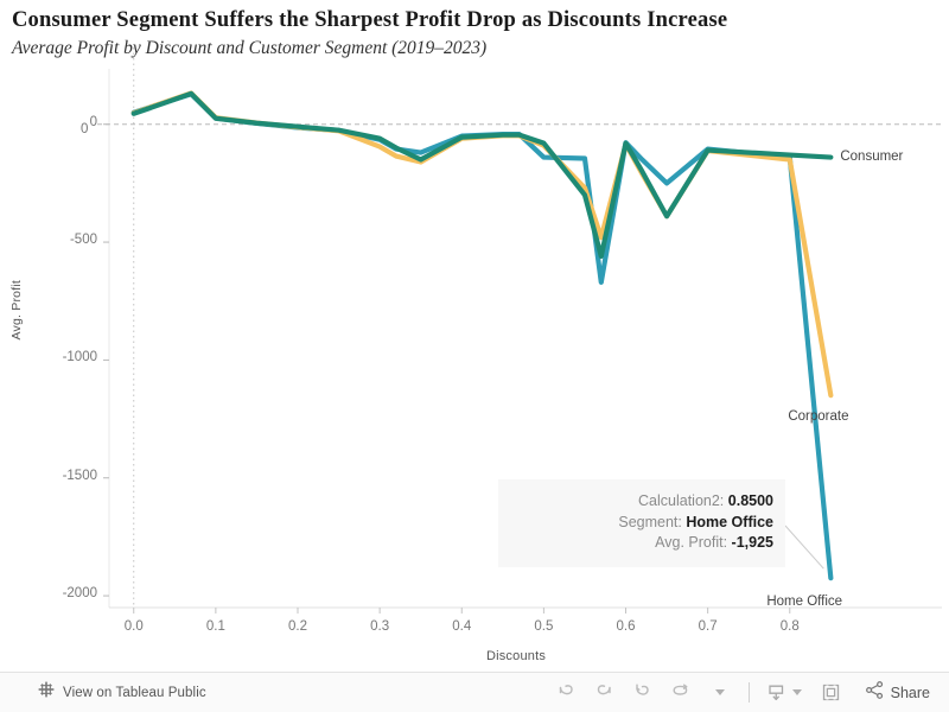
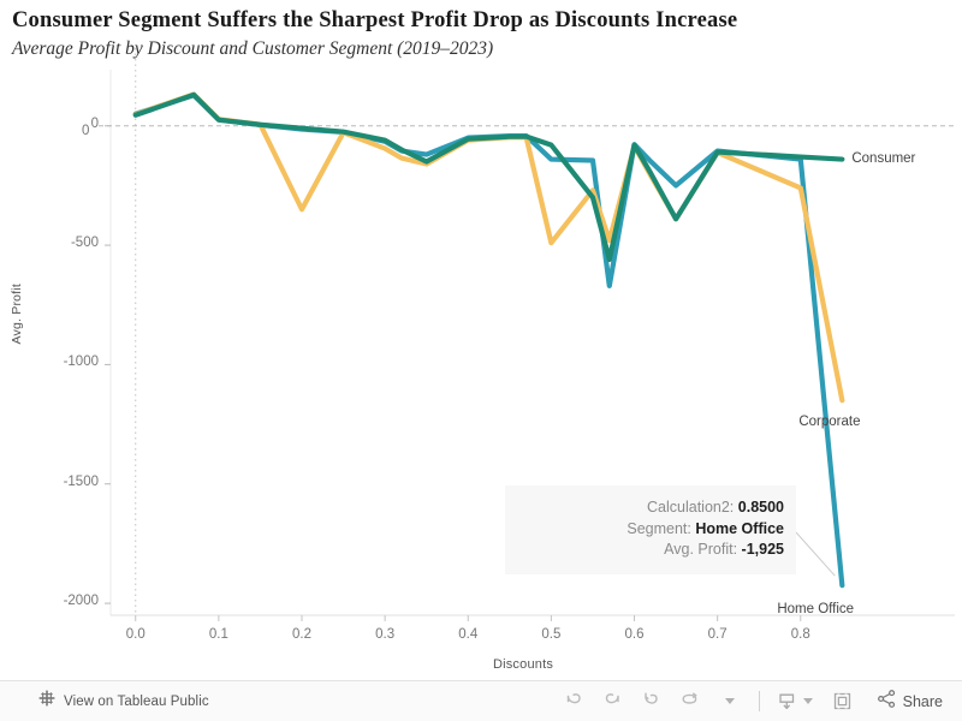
Corporate/0.2: -10 -> -350
Corporate/0.5: -90 -> -490
Corporate/0.8: -150 -> -260
